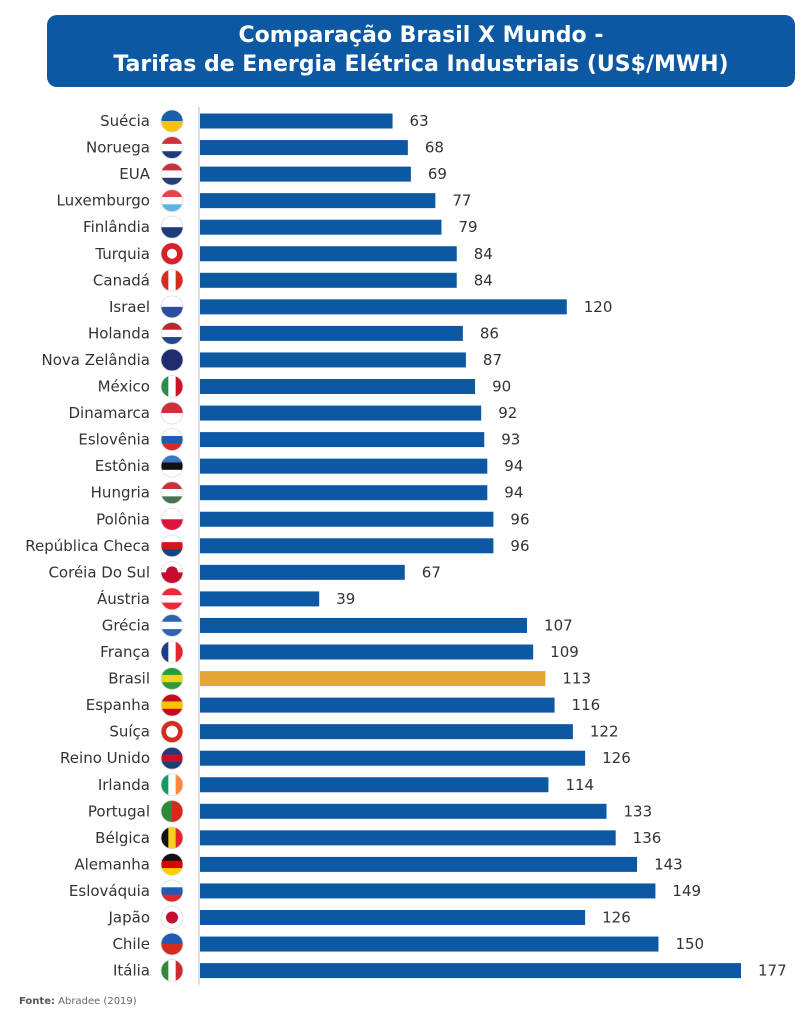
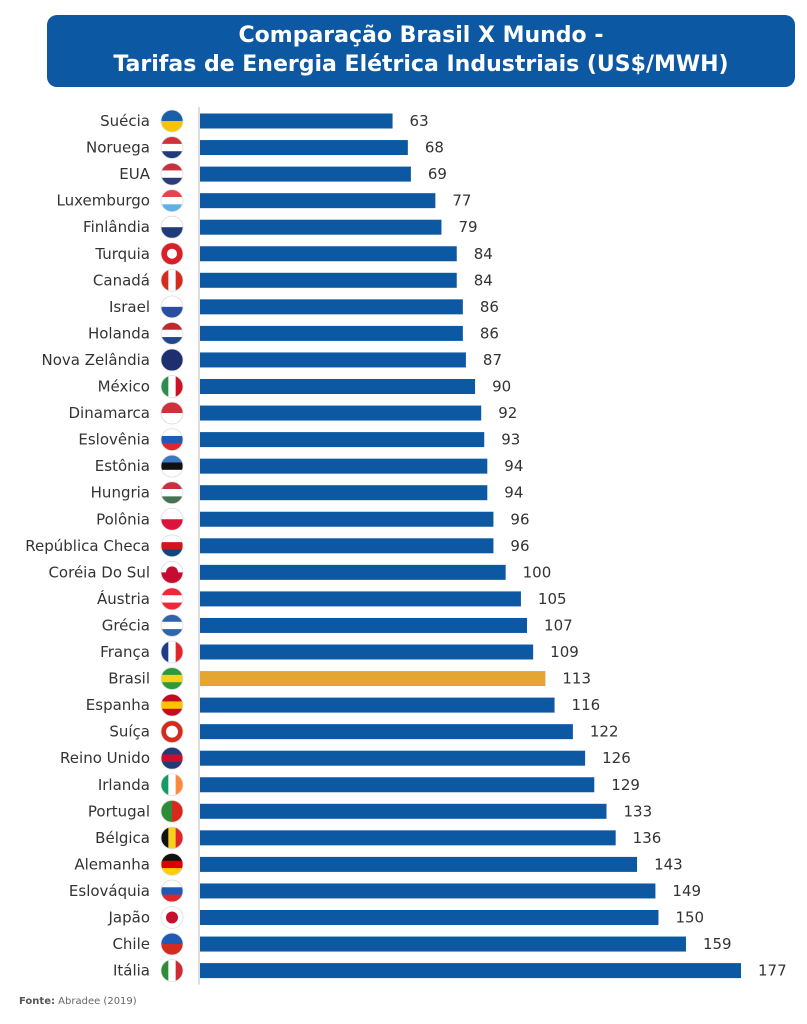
Israel: 120 -> 86
Coréia Do Sul: 67 -> 100
Áustria: 39 -> 105
Irlanda: 114 -> 129
Japão: 126 -> 150
Chile: 150 -> 159
